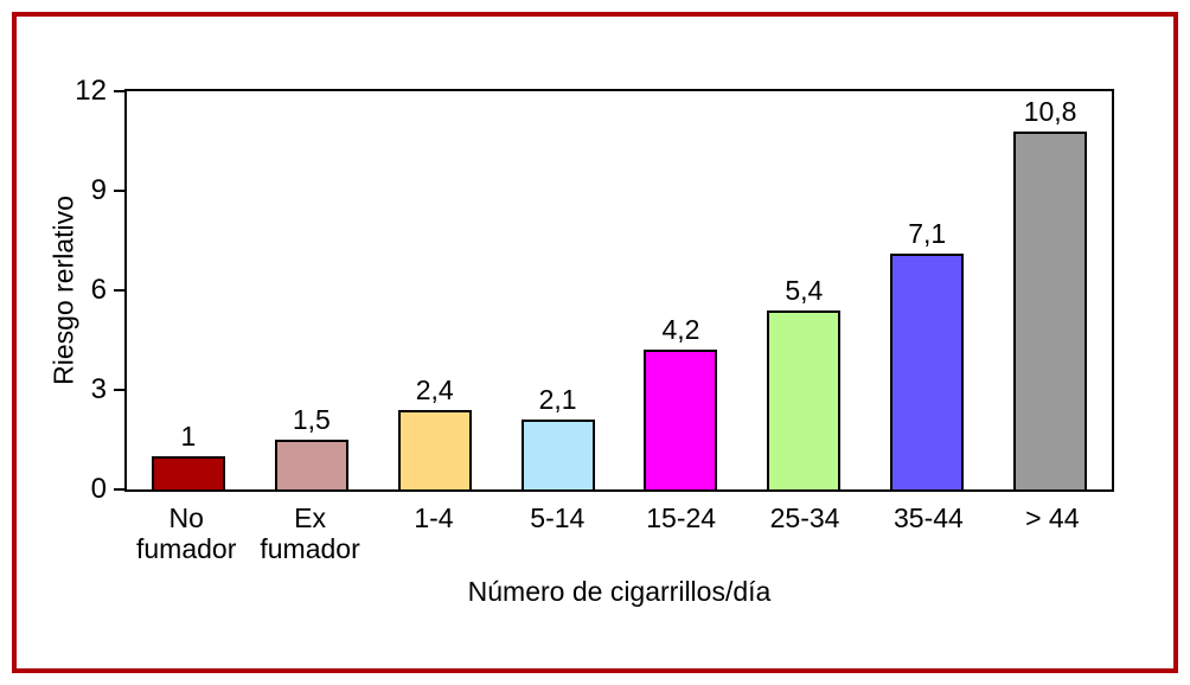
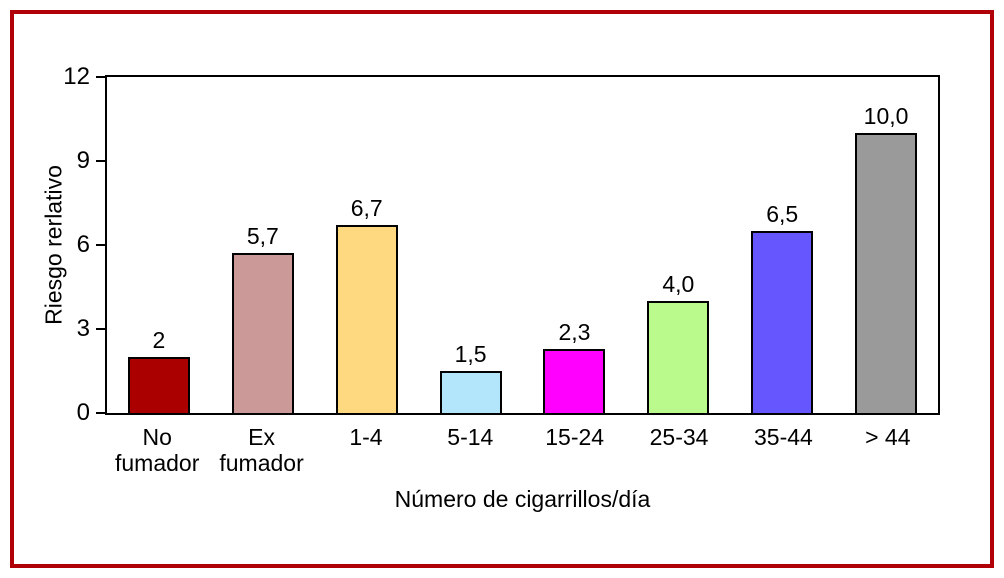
No fumador: 1 -> 2
Ex fumador: 1,5 -> 5,7
1-4: 2,4 -> 6,7
5-14: 2,1 -> 1,5
15-24: 4,2 -> 2,3
25-34: 5,4 -> 4,0
35-44: 7,1 -> 6,5
> 44: 10,8 -> 10,0
